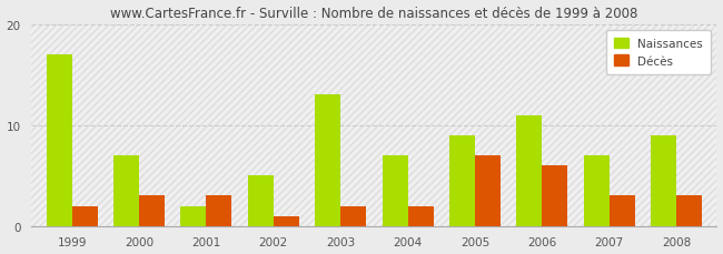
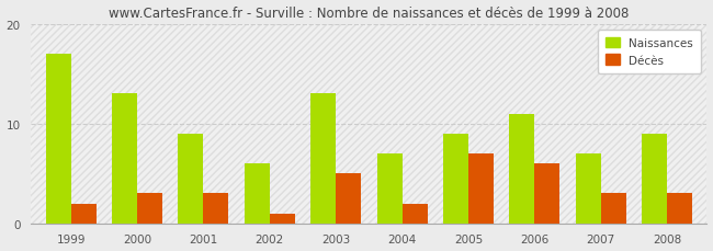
Naissances/2000: 7 -> 13
Naissances/2001: 2 -> 9
Naissances/2002: 5 -> 6
Décès/2003: 2 -> 5
